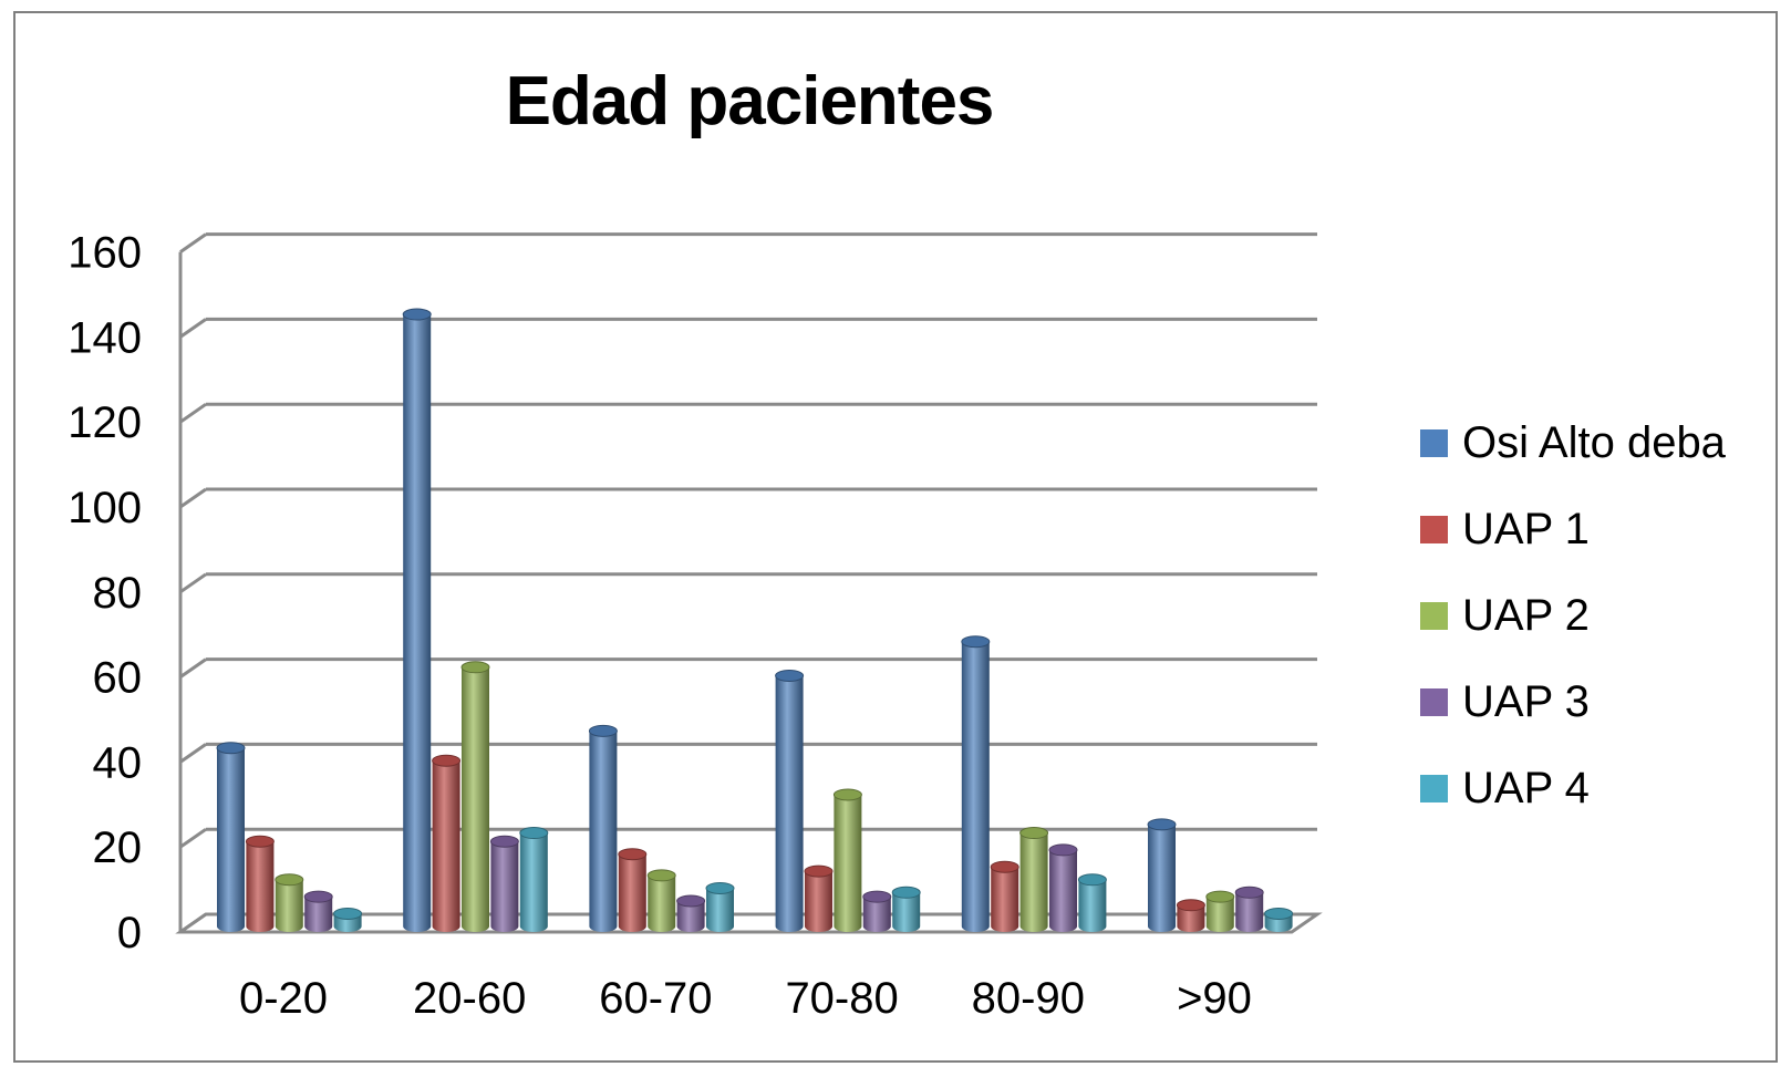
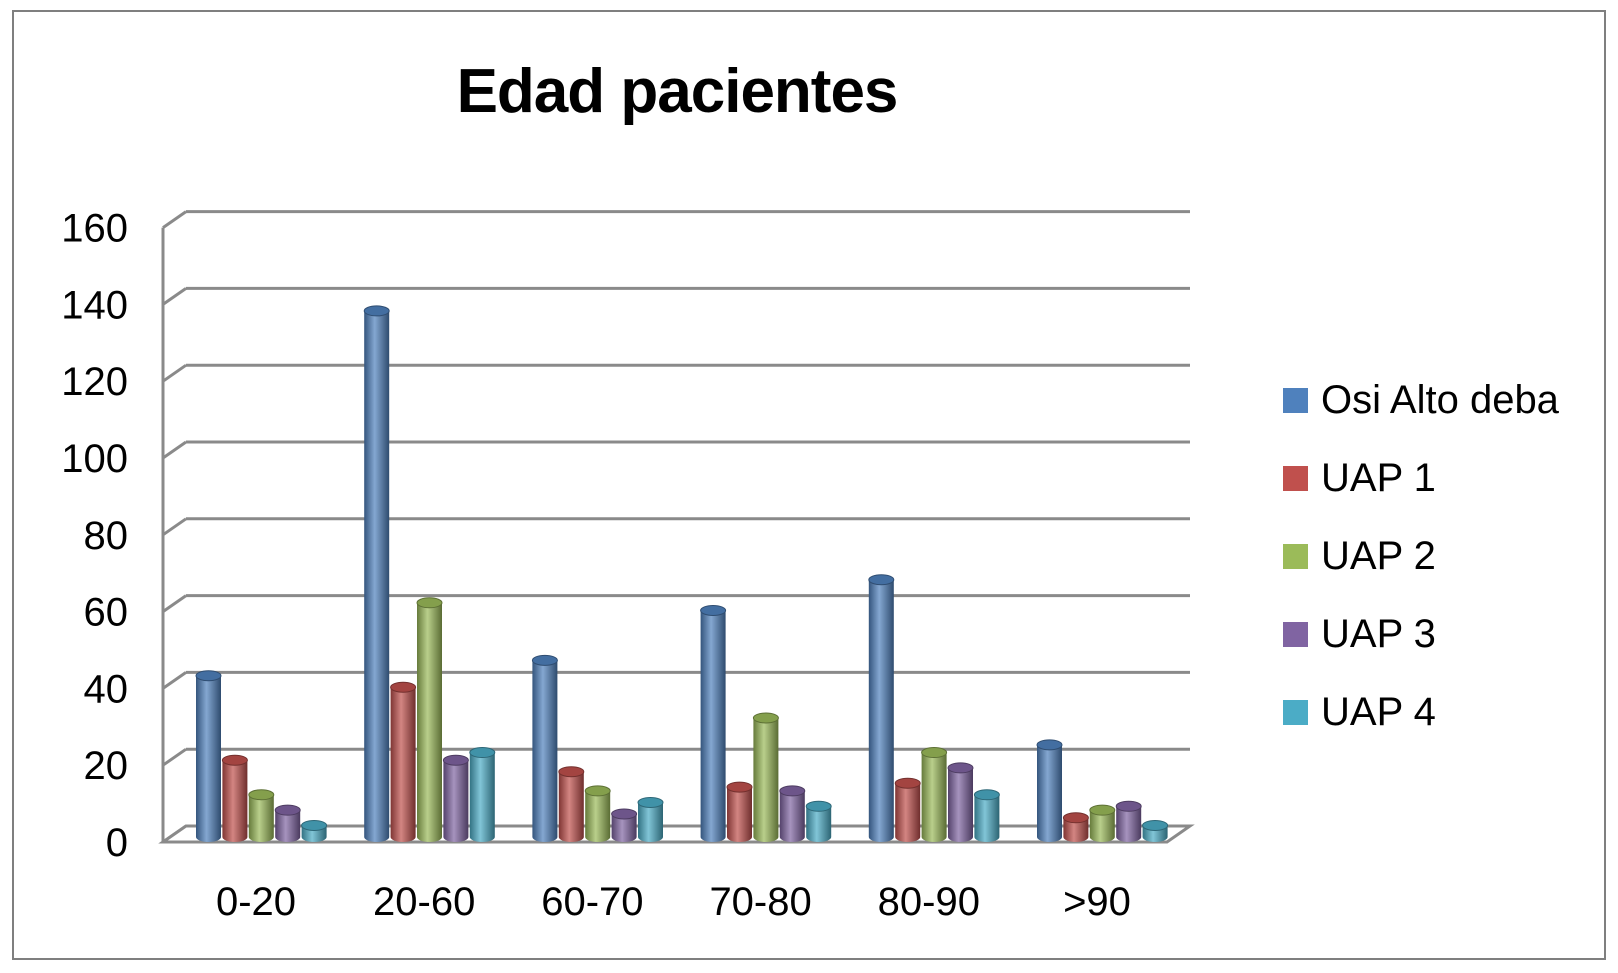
Osi Alto deba/20-60: 144 -> 137
UAP 3/70-80: 7 -> 12
